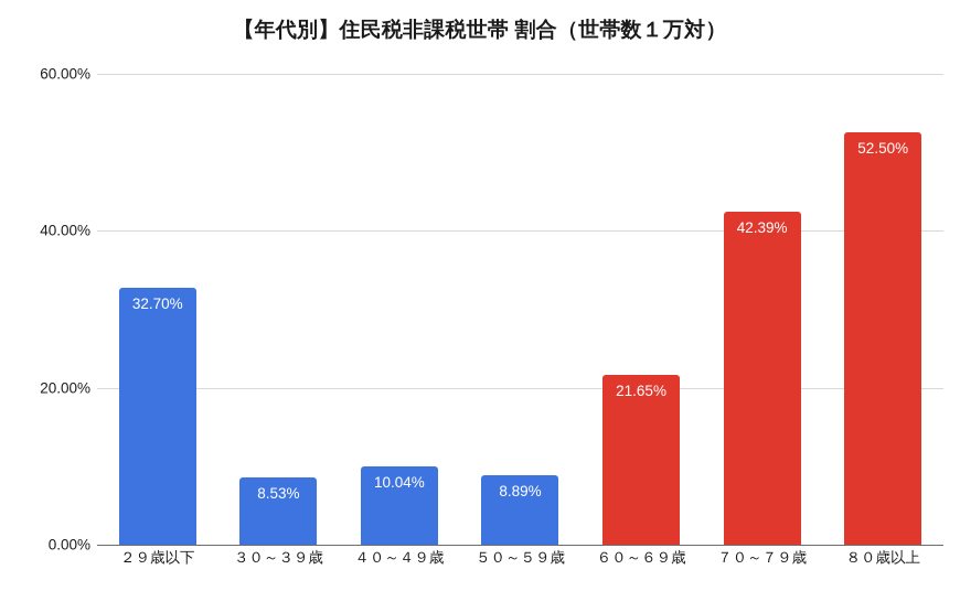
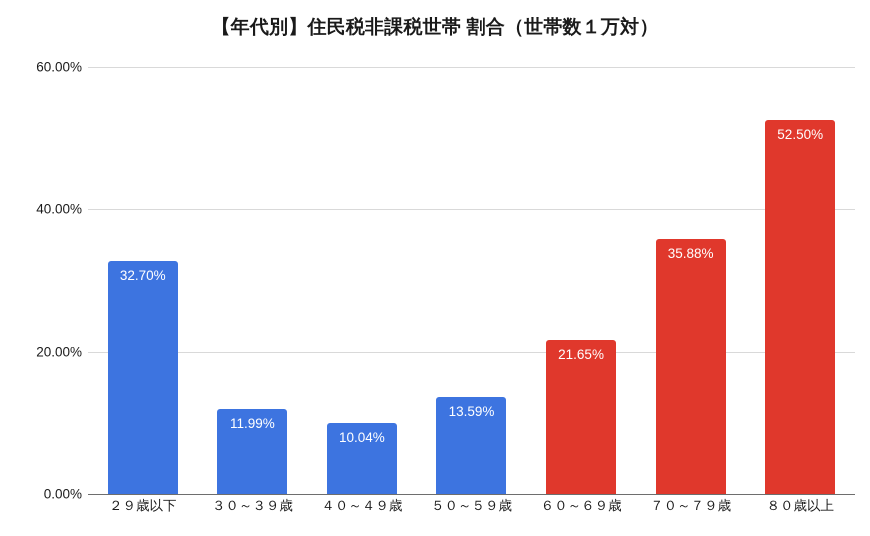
３０～３９歳: 8.53% -> 11.99%
５０～５９歳: 8.89% -> 13.59%
７０～７９歳: 42.39% -> 35.88%
